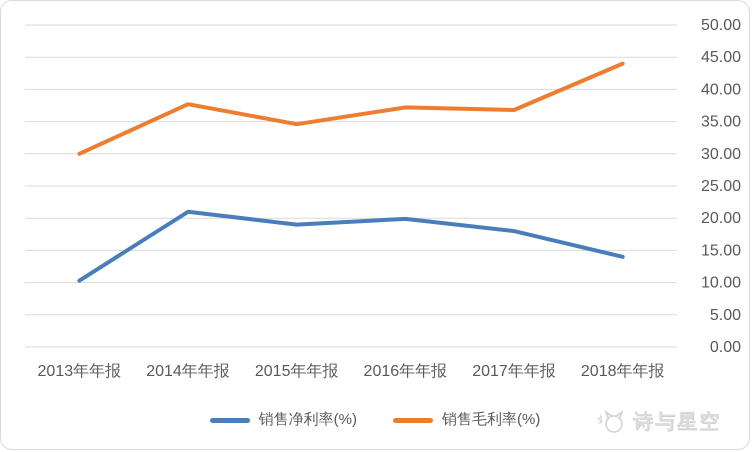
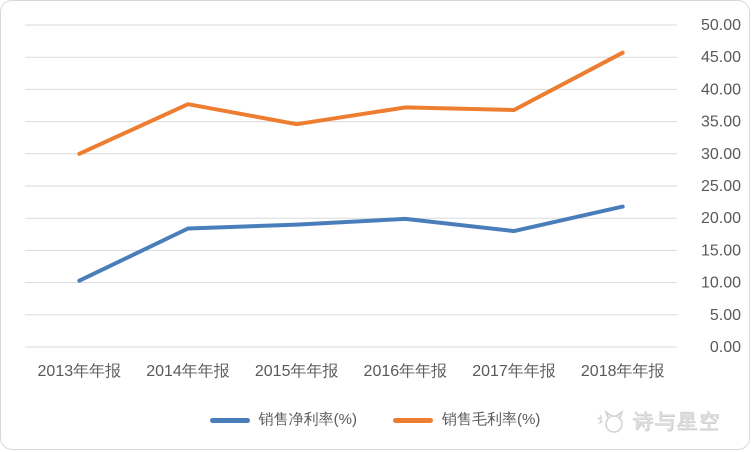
销售净利率(%)/2014年年报: 21 -> 18
销售净利率(%)/2018年年报: 14 -> 22
销售毛利率(%)/2018年年报: 44 -> 46
